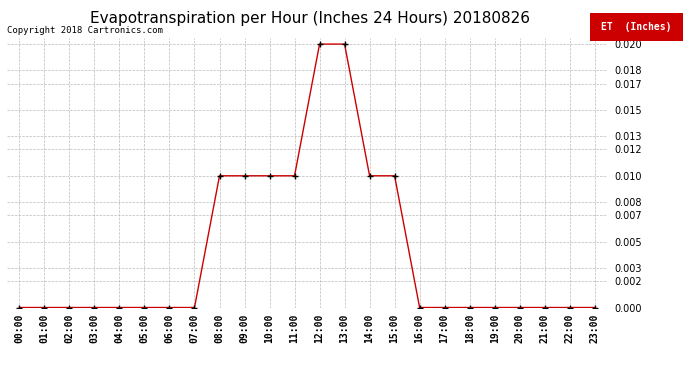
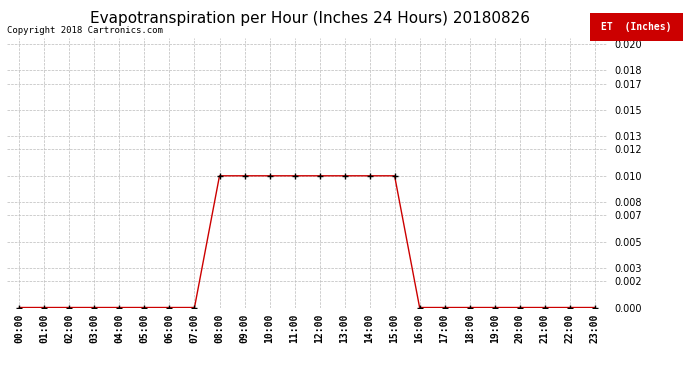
12:00: 0.02 -> 0.01
13:00: 0.02 -> 0.01
